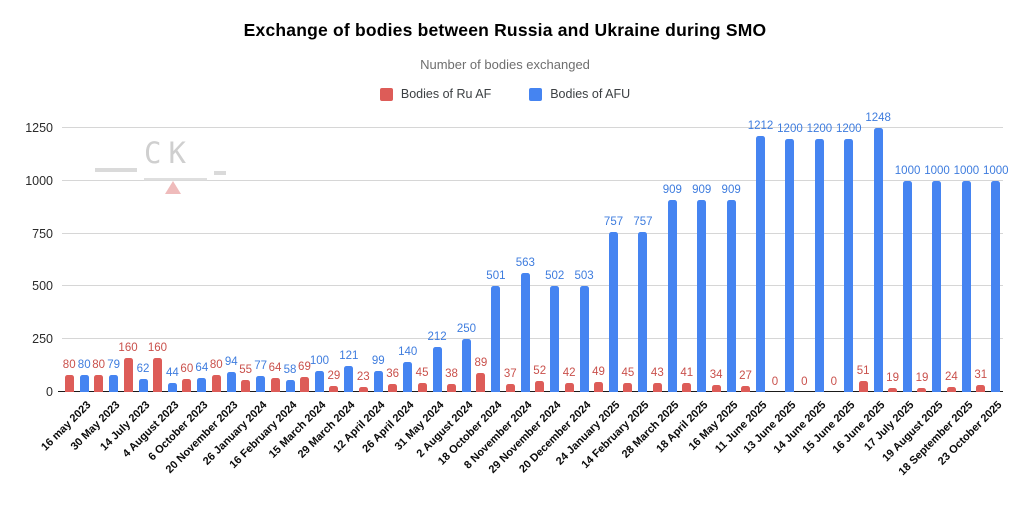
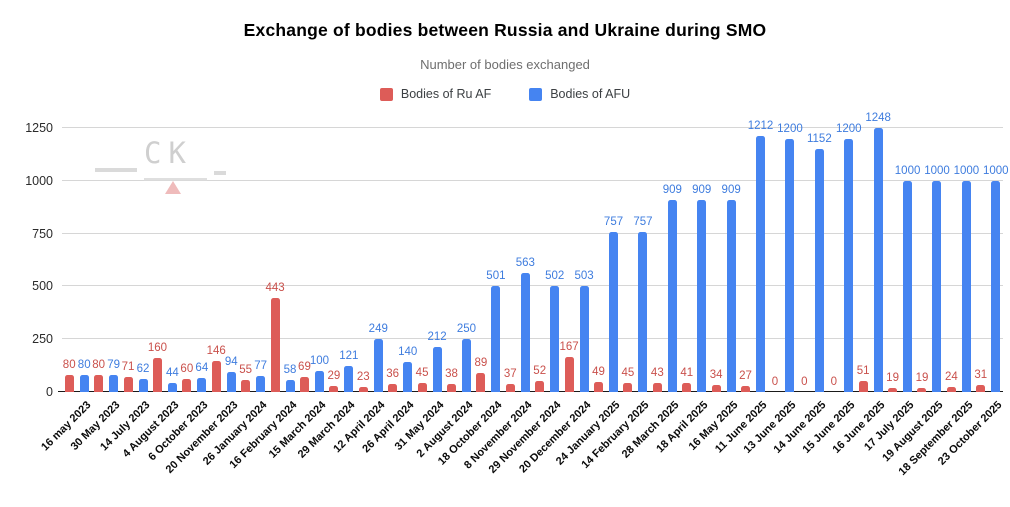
Bodies of Ru AF/14 July 2023: 160 -> 71
Bodies of Ru AF/20 November 2023: 80 -> 146
Bodies of Ru AF/16 February 2024: 64 -> 443
Bodies of AFU/12 April 2024: 99 -> 249
Bodies of Ru AF/20 December 2024: 42 -> 167
Bodies of AFU/14 June 2025: 1200 -> 1152
